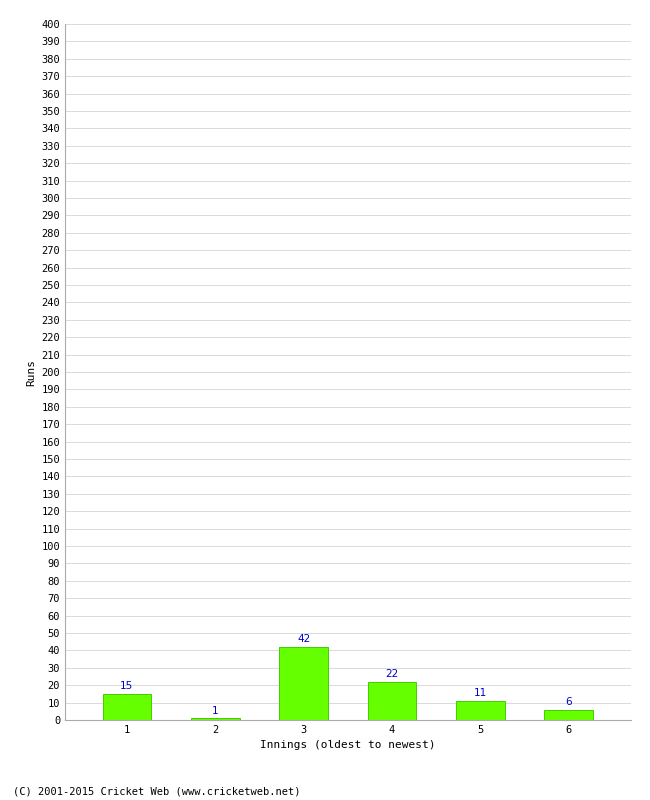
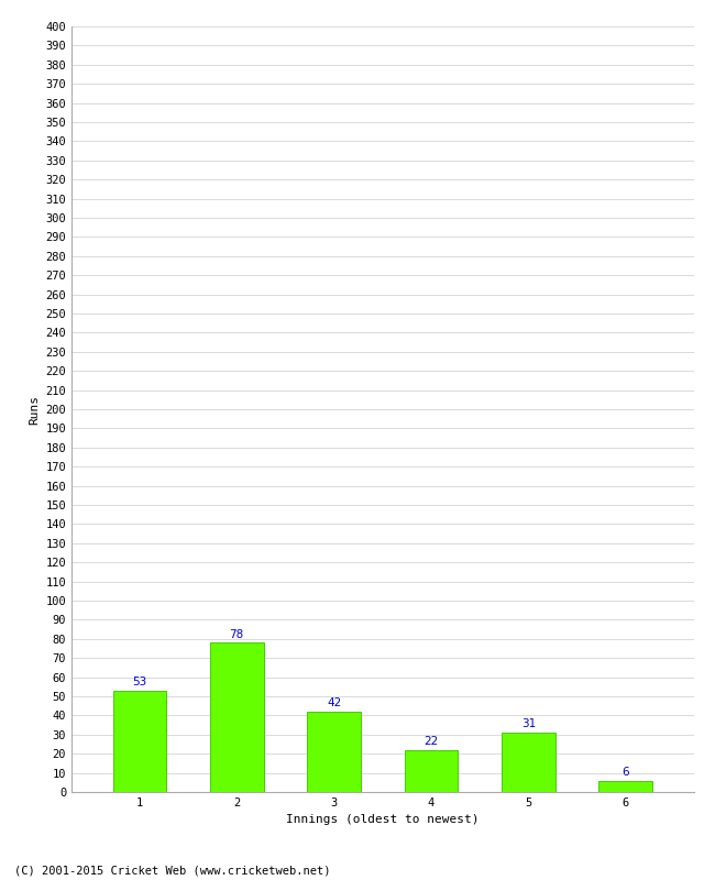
1: 15 -> 53
2: 1 -> 78
5: 11 -> 31
